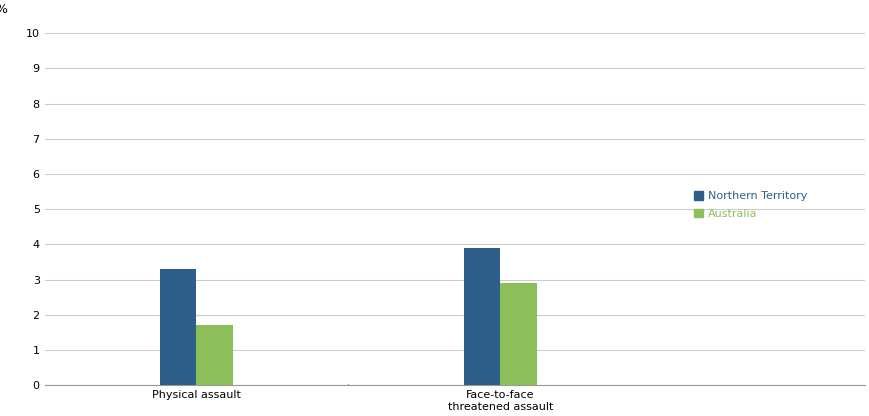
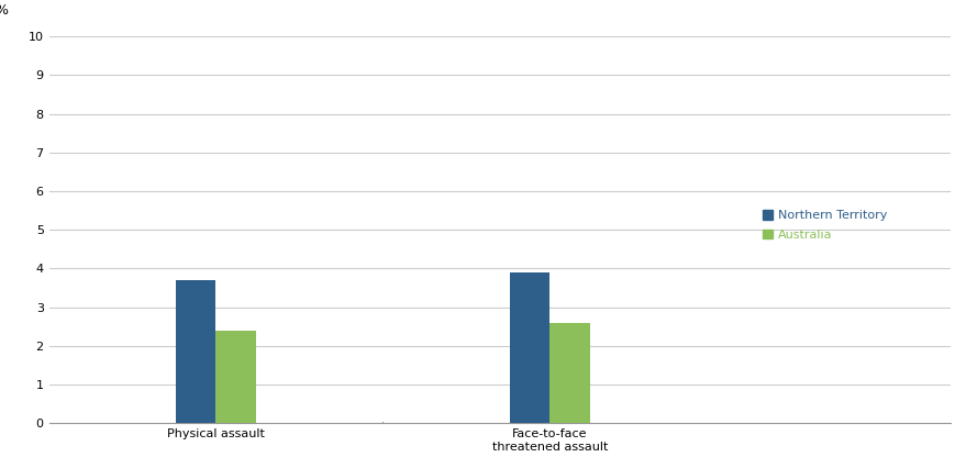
Northern Territory/Physical assault: 3.3 -> 3.7
Australia/Physical assault: 1.7 -> 2.4
Australia/Face-to-face threatened assault: 2.9 -> 2.6
